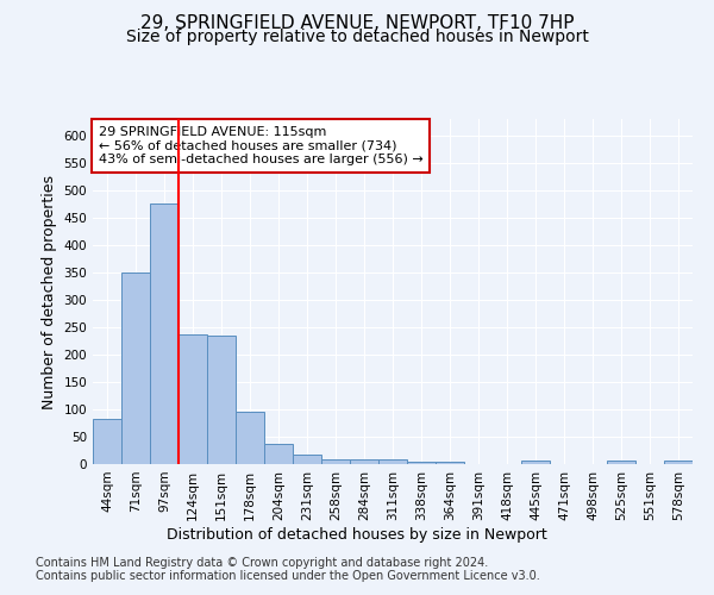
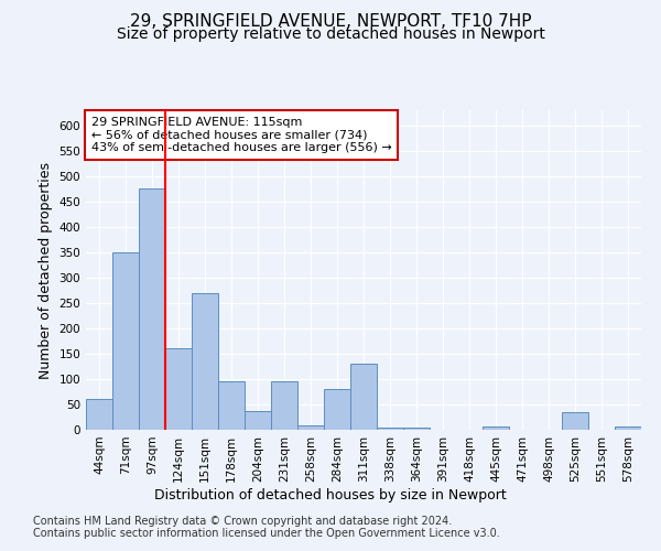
44sqm: 83 -> 60
124sqm: 236 -> 160
151sqm: 235 -> 270
231sqm: 17 -> 95
284sqm: 8 -> 80
311sqm: 8 -> 130
525sqm: 6 -> 35
